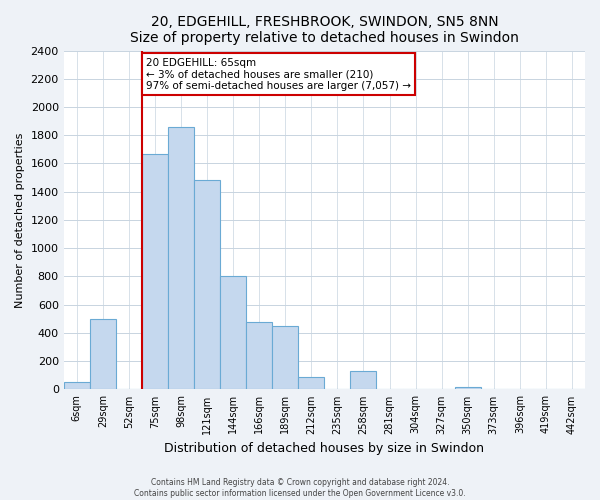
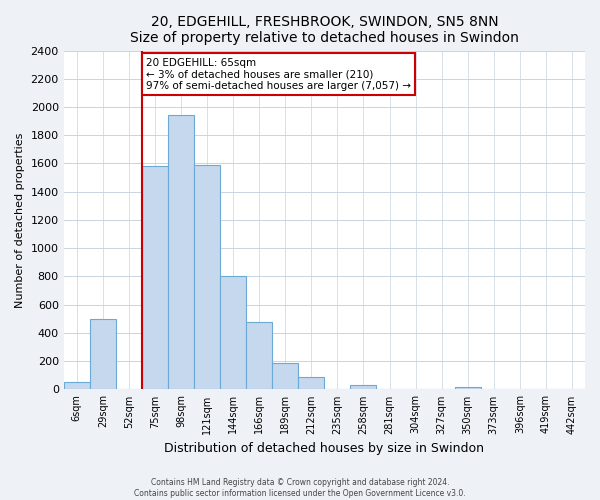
75sqm: 1670 -> 1580
98sqm: 1860 -> 1940
121sqm: 1480 -> 1590
189sqm: 450 -> 180
258sqm: 130 -> 30
